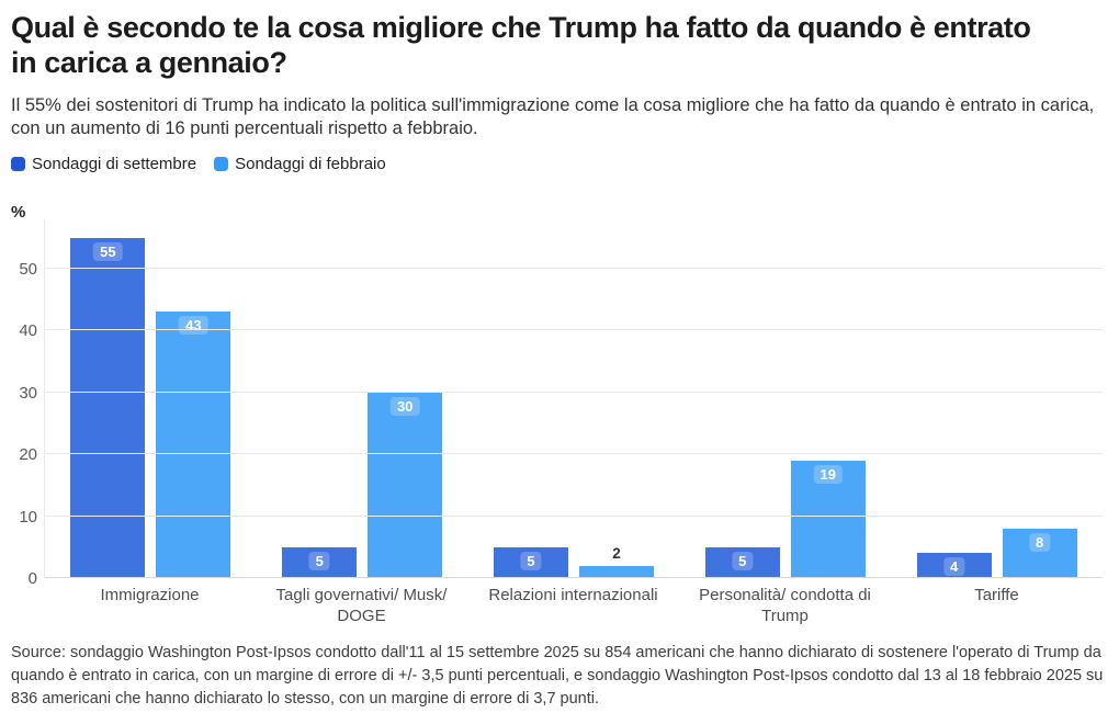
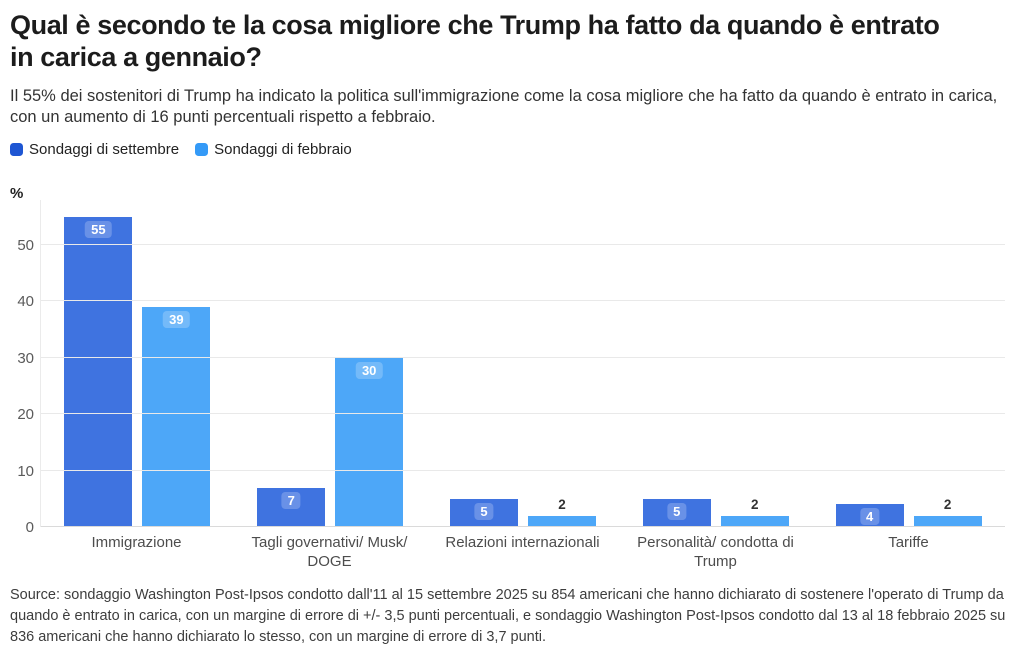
Sondaggi di febbraio/Immigrazione: 43 -> 39
Sondaggi di settembre/Tagli governativi/ Musk/ DOGE: 5 -> 7
Sondaggi di febbraio/Personalità/ condotta di Trump: 19 -> 2
Sondaggi di febbraio/Tariffe: 8 -> 2
